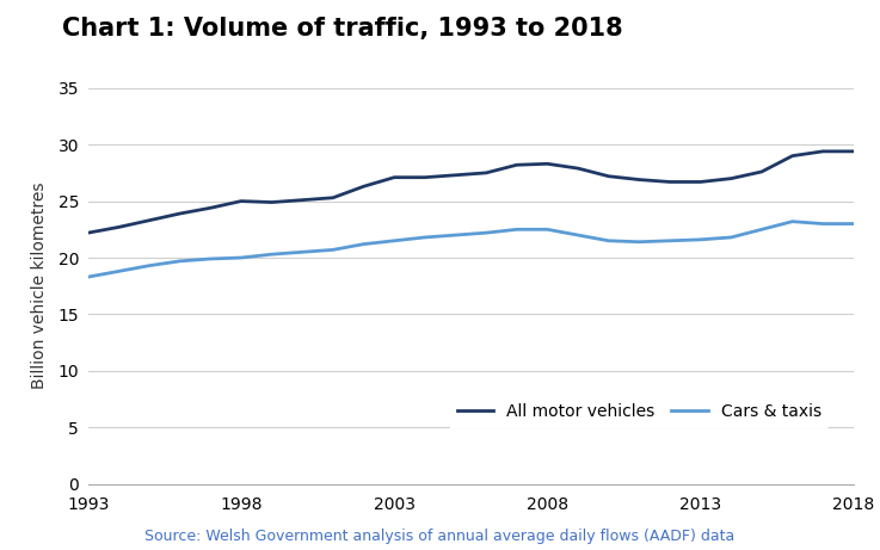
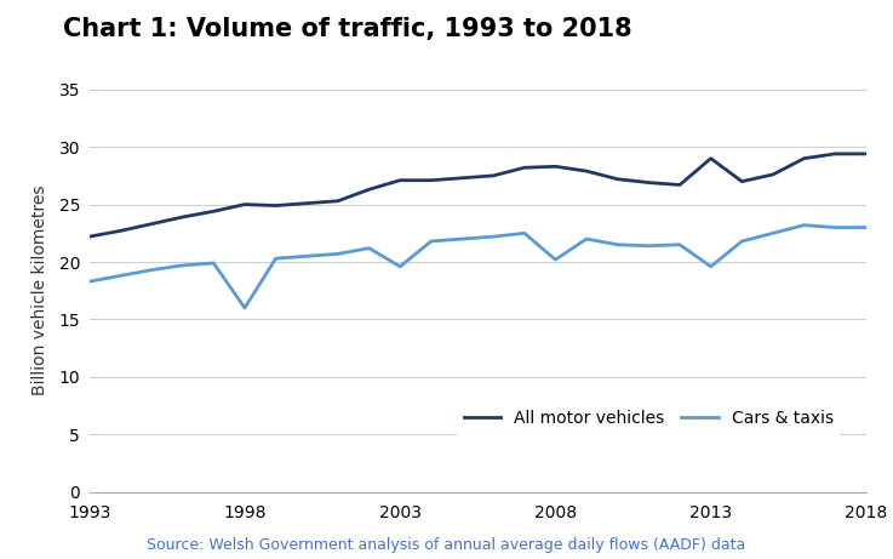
Cars & taxis/1998: 20.0 -> 16.0
Cars & taxis/2003: 21.5 -> 19.6
Cars & taxis/2008: 22.5 -> 20.2
All motor vehicles/2013: 26.7 -> 29.0
Cars & taxis/2013: 21.6 -> 19.6
